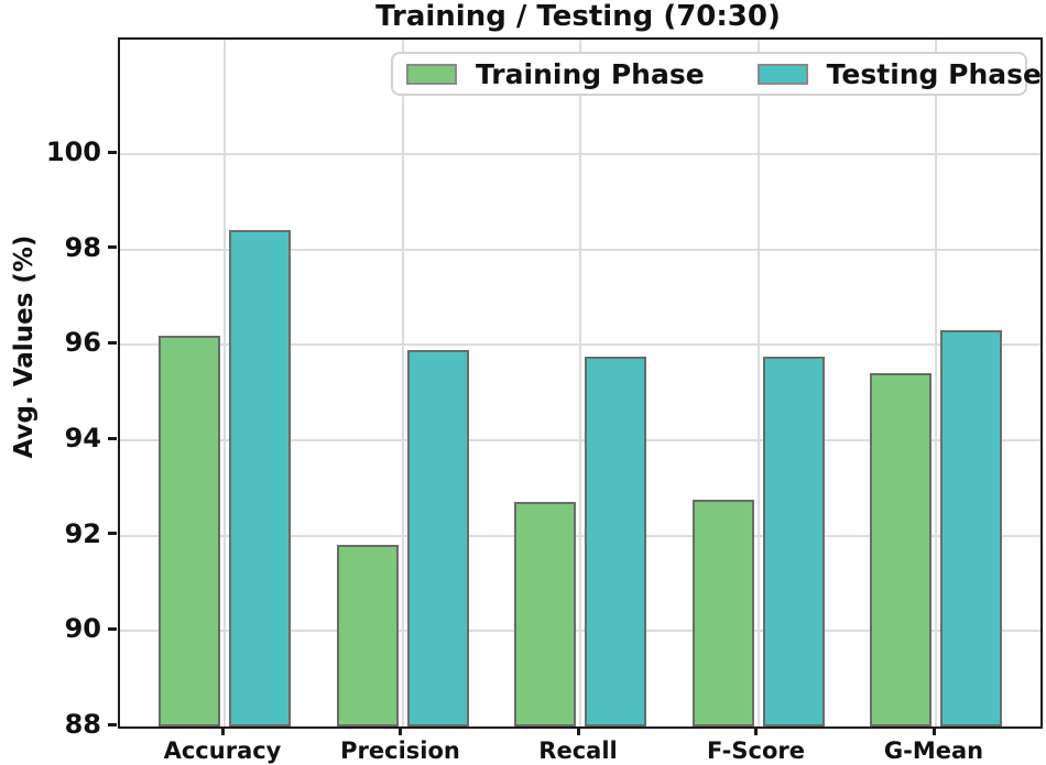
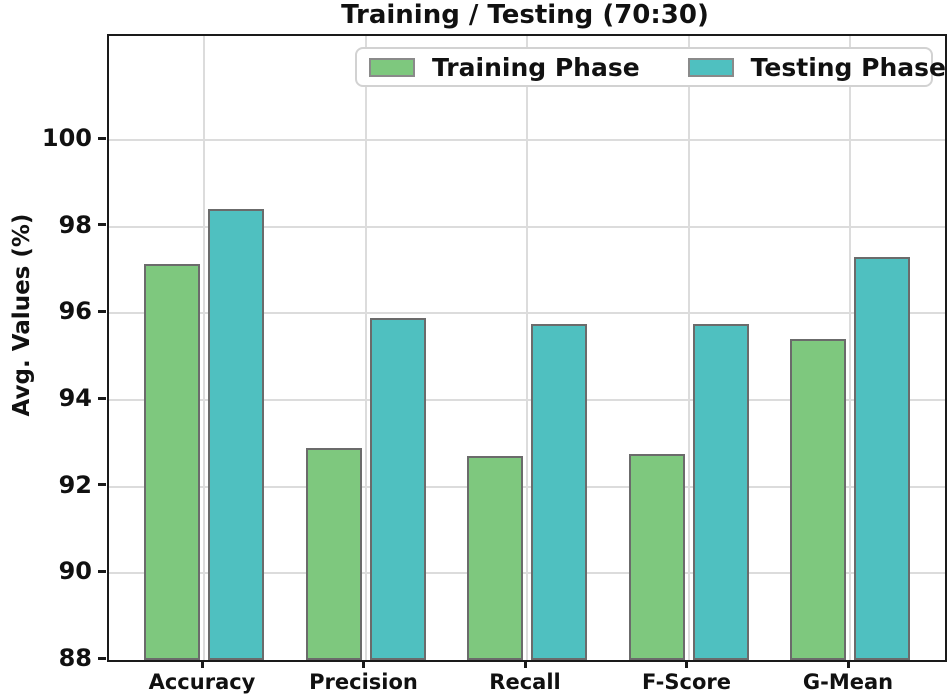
Training Phase/Accuracy: 96.2 -> 97.2
Training Phase/Precision: 91.8 -> 92.9
Testing Phase/G-Mean: 96.3 -> 97.3
